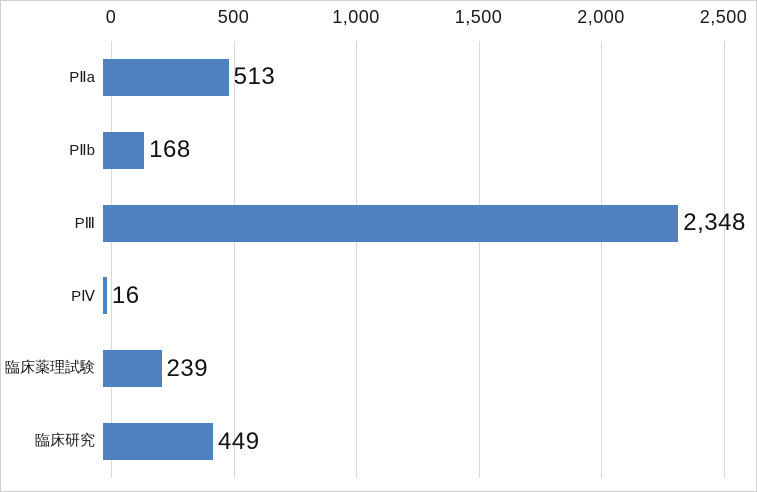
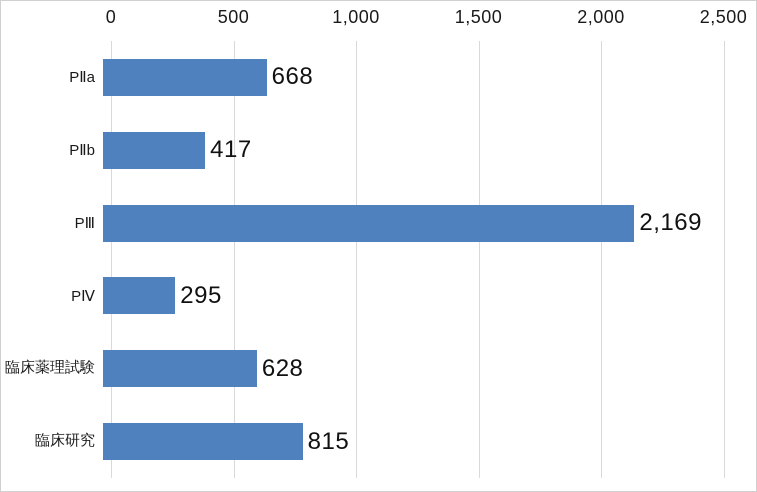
PⅡa: 513 -> 668
PⅡb: 168 -> 417
PⅢ: 2,348 -> 2,169
PⅣ: 16 -> 295
臨床薬理試験: 239 -> 628
臨床研究: 449 -> 815
